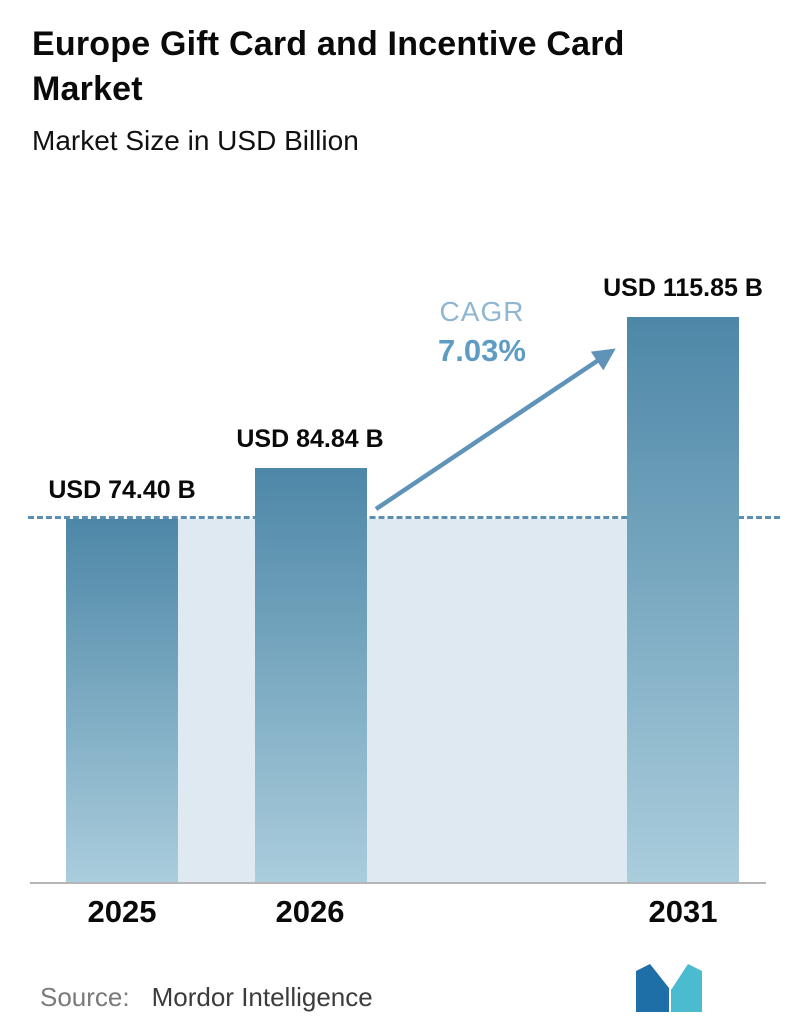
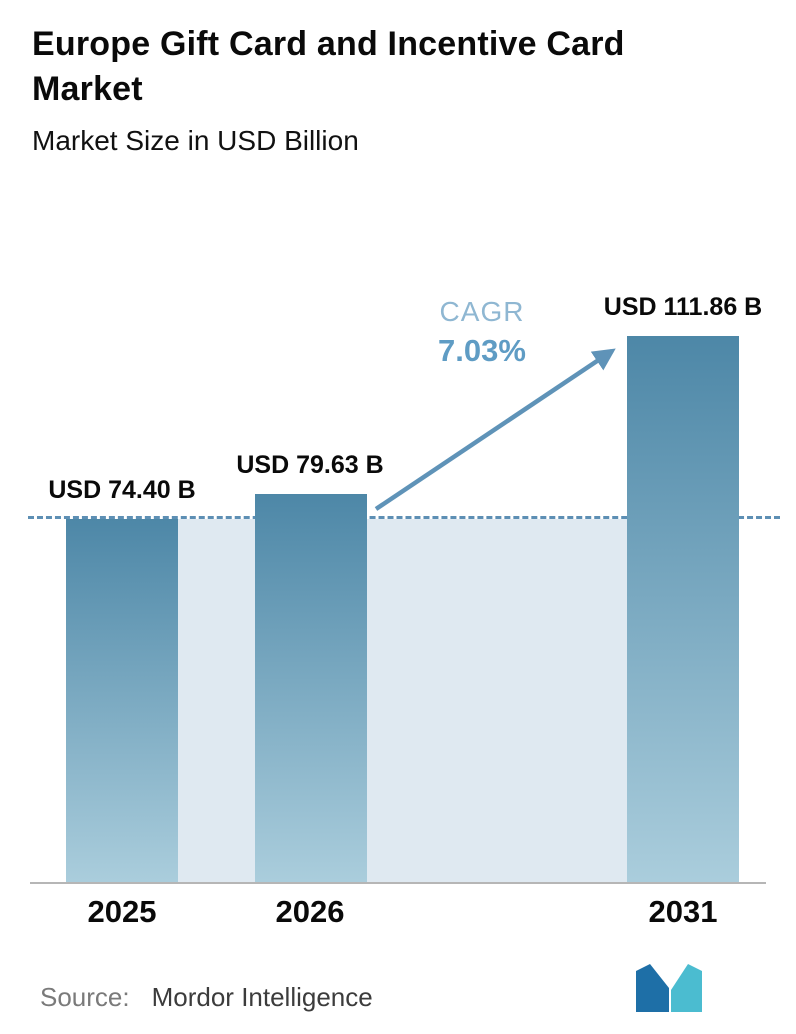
2026: 84.84 -> 79.63
2031: 115.85 -> 111.86
